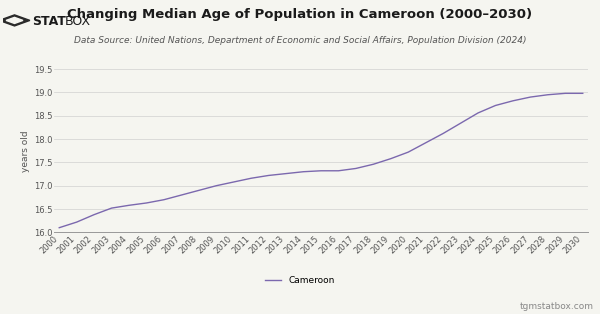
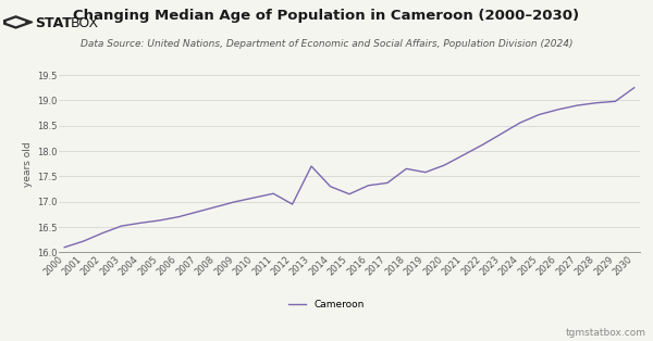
2012: 17.22 -> 16.95
2013: 17.26 -> 17.70
2015: 17.32 -> 17.15
2018: 17.46 -> 17.65
2030: 18.98 -> 19.25
